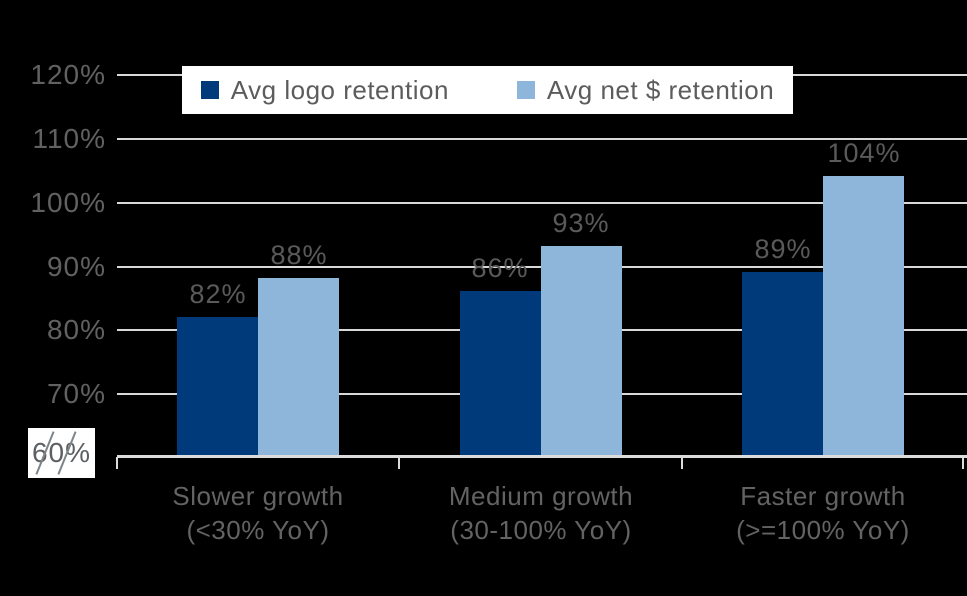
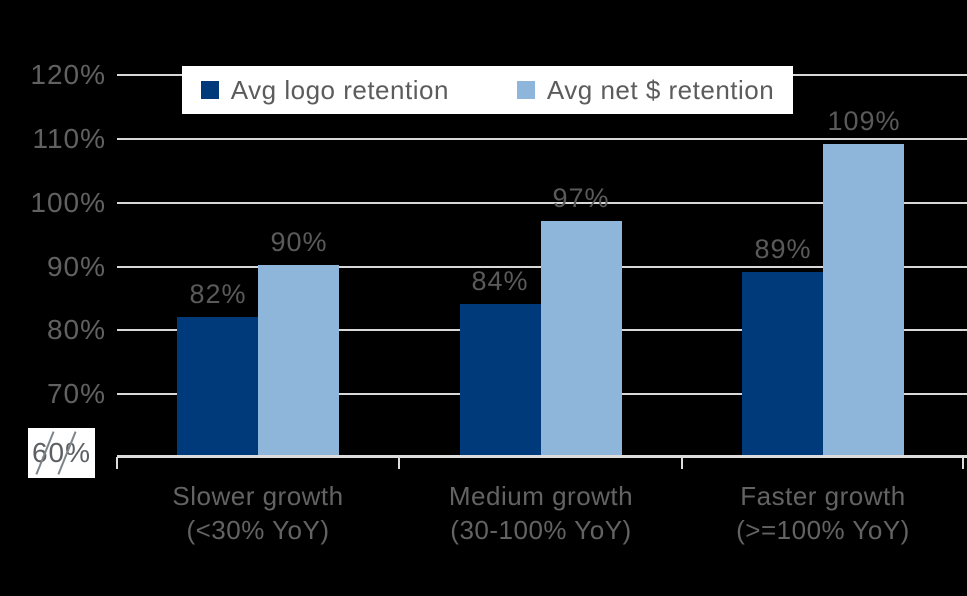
Avg net $ retention/Slower growth (<30% YoY): 88% -> 90%
Avg logo retention/Medium growth (30-100% YoY): 86% -> 84%
Avg net $ retention/Medium growth (30-100% YoY): 93% -> 97%
Avg net $ retention/Faster growth (>=100% YoY): 104% -> 109%
